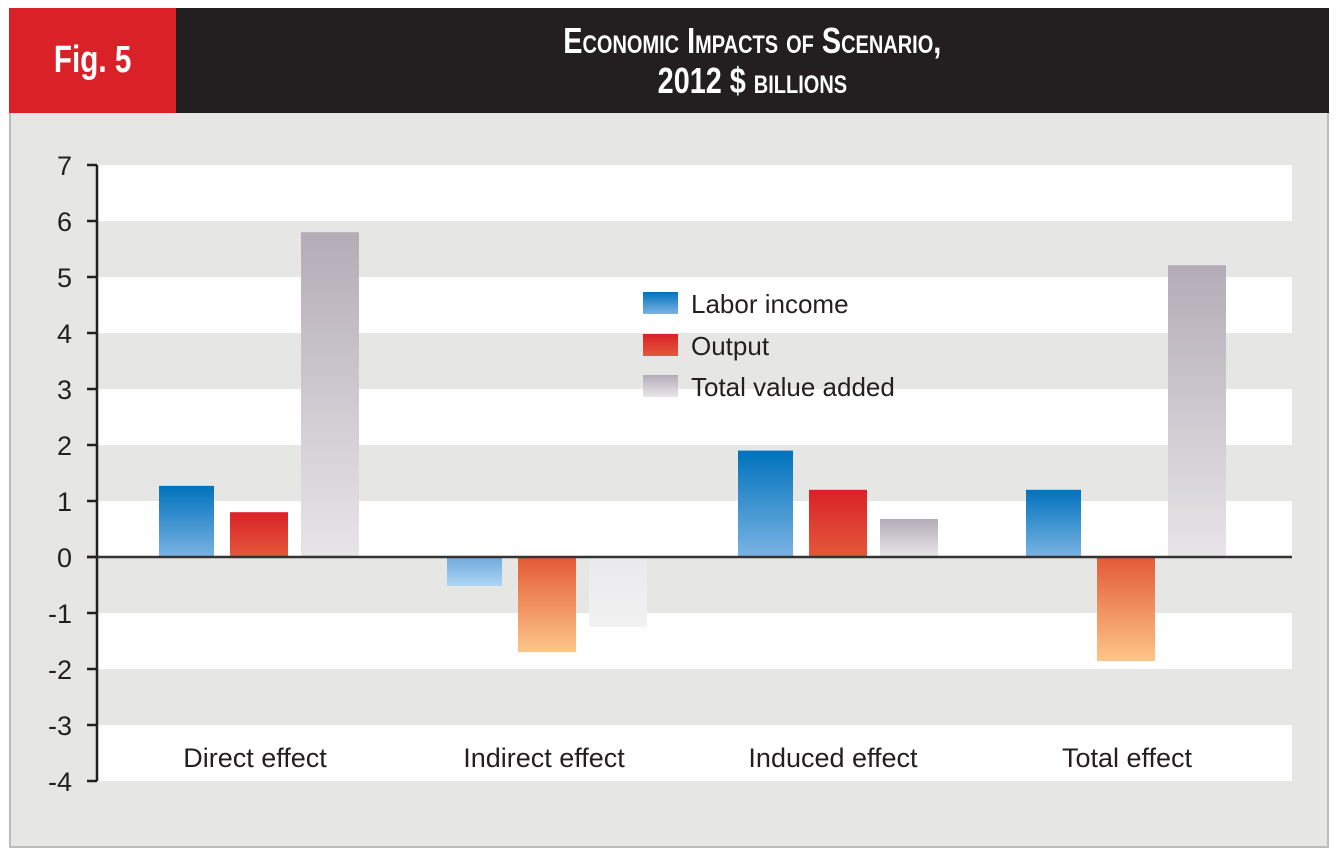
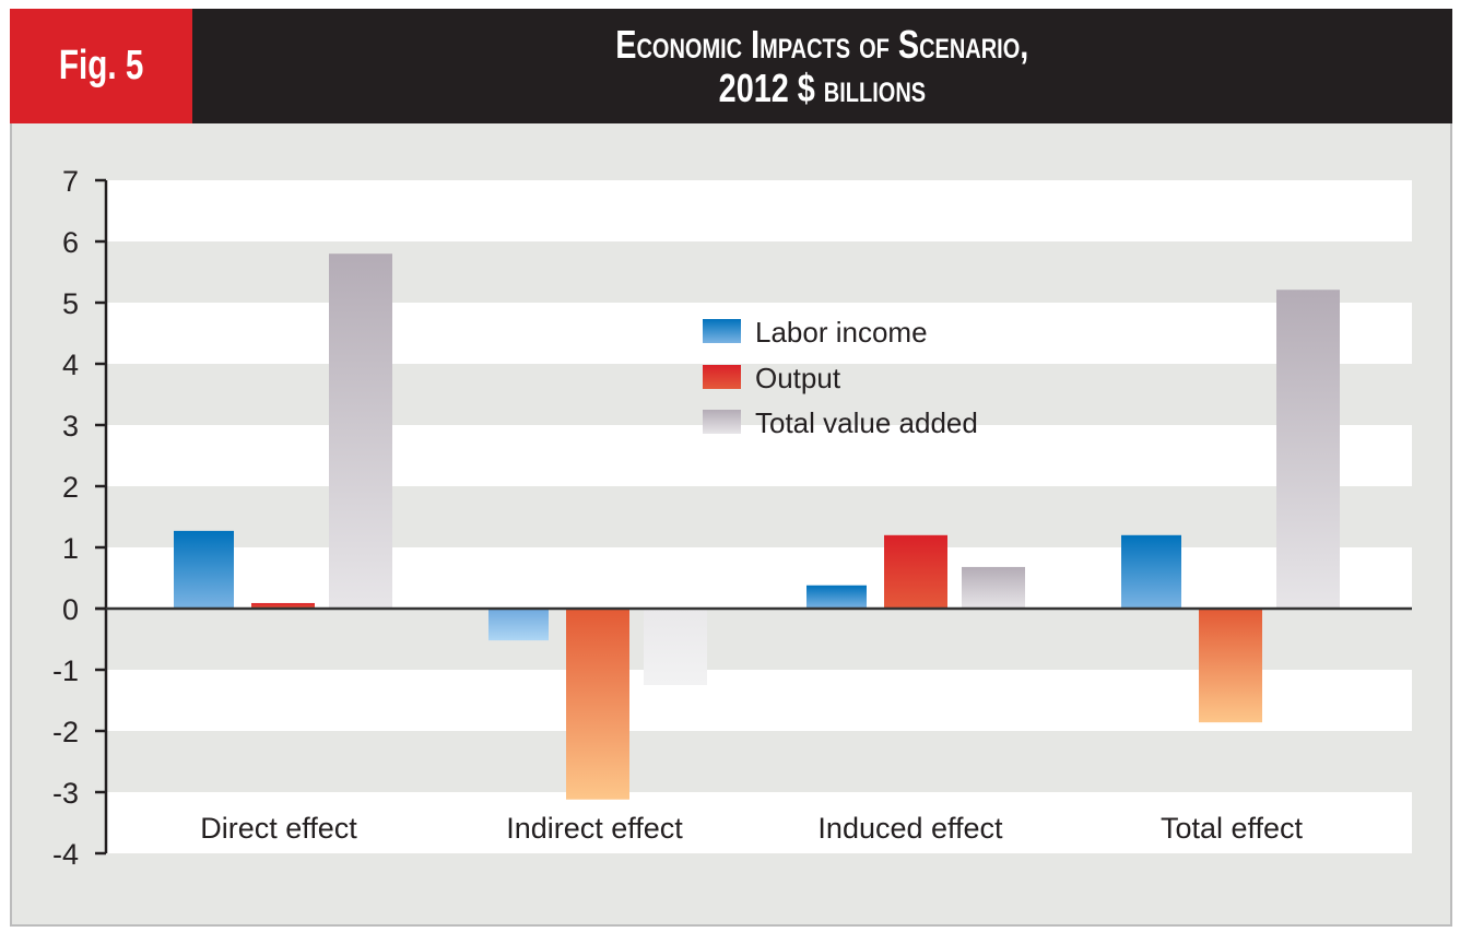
Output/Direct effect: 0.8 -> 0.1
Output/Indirect effect: -1.7 -> -3.1
Labor income/Induced effect: 1.9 -> 0.4
